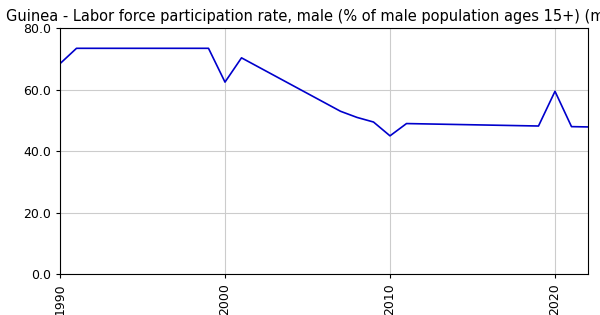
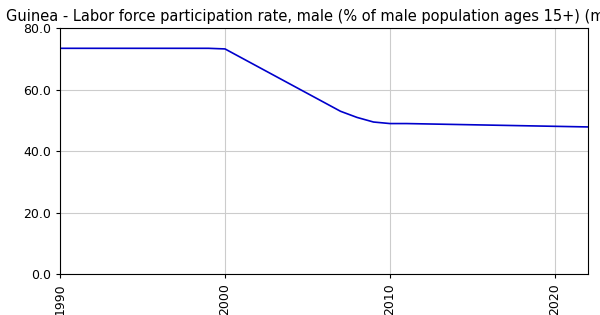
1990: 68.5 -> 73.5
2000: 62.5 -> 73.3
2010: 45.0 -> 49.0
2020: 59.5 -> 48.1
